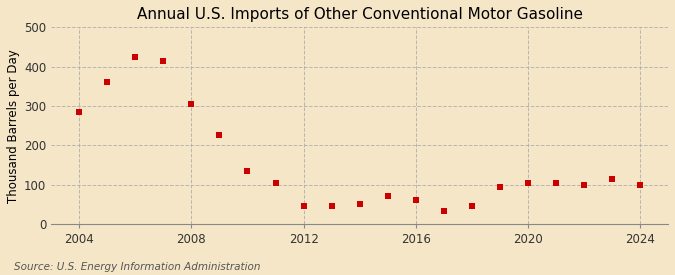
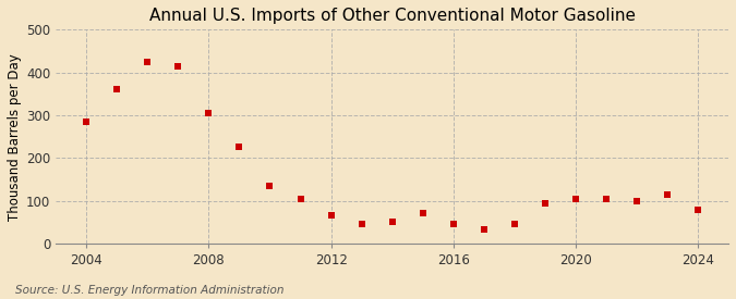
2012: 45 -> 65
2016: 60 -> 45
2024: 100 -> 80
